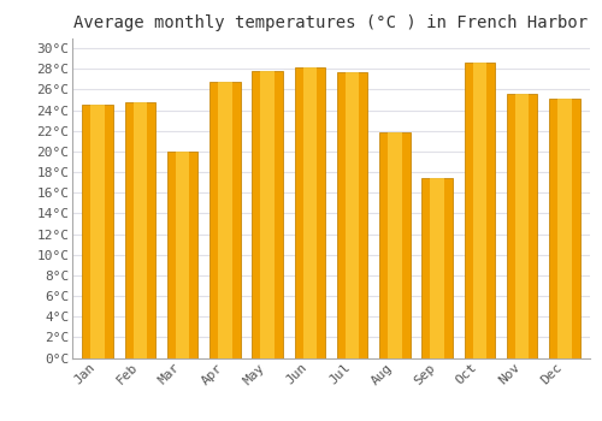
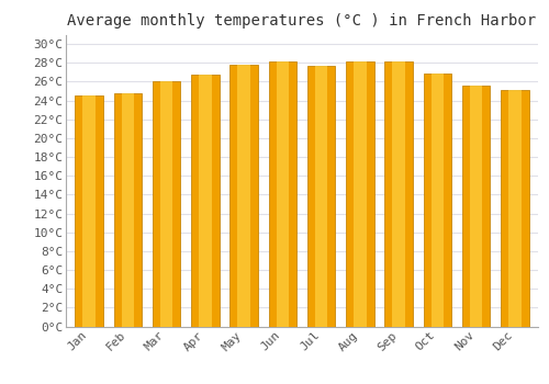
Mar: 20.0°C -> 26.1°C
Aug: 21.8°C -> 28.2°C
Sep: 17.4°C -> 28.1°C
Oct: 28.6°C -> 26.9°C
